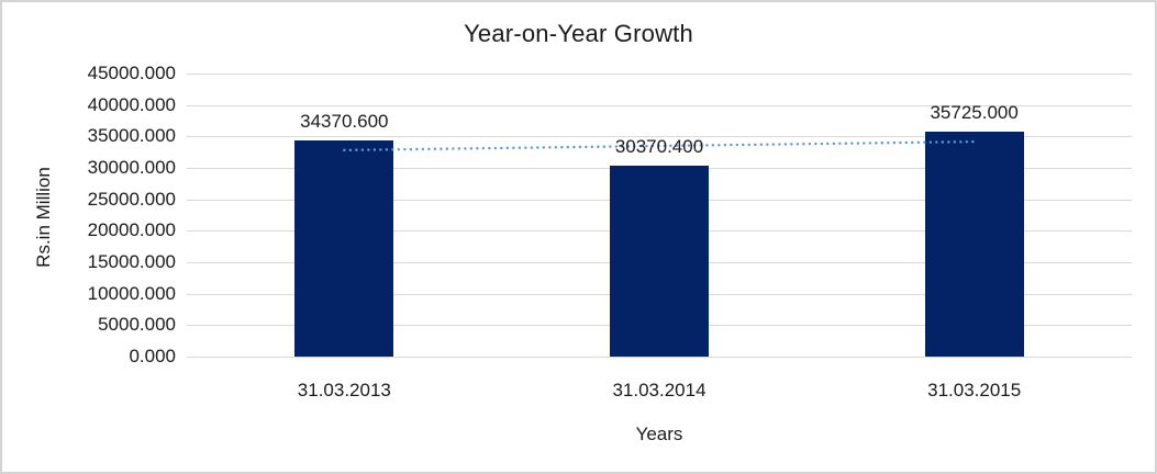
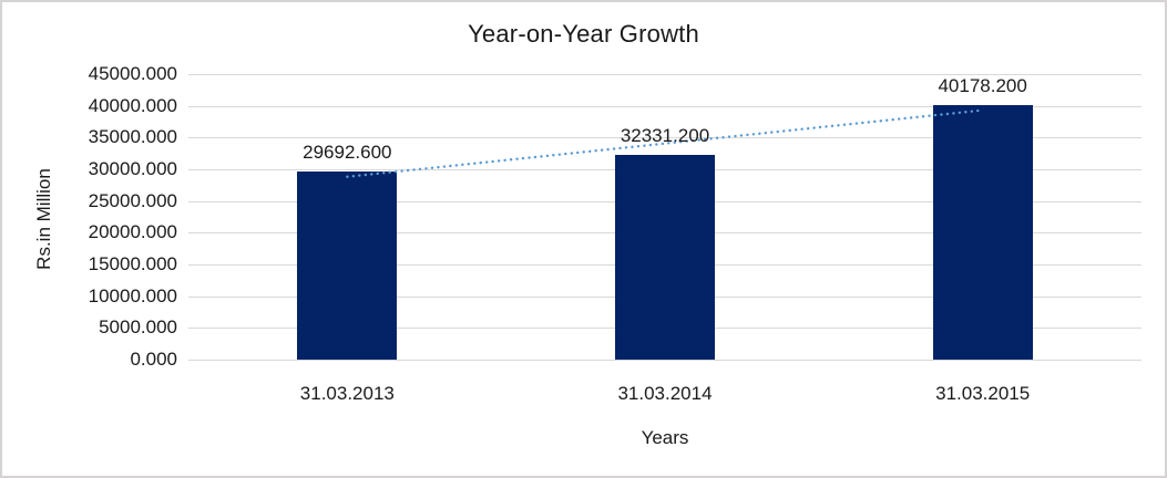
31.03.2013: 34370.600 -> 29692.600
31.03.2014: 30370.400 -> 32331.200
31.03.2015: 35725.000 -> 40178.200
